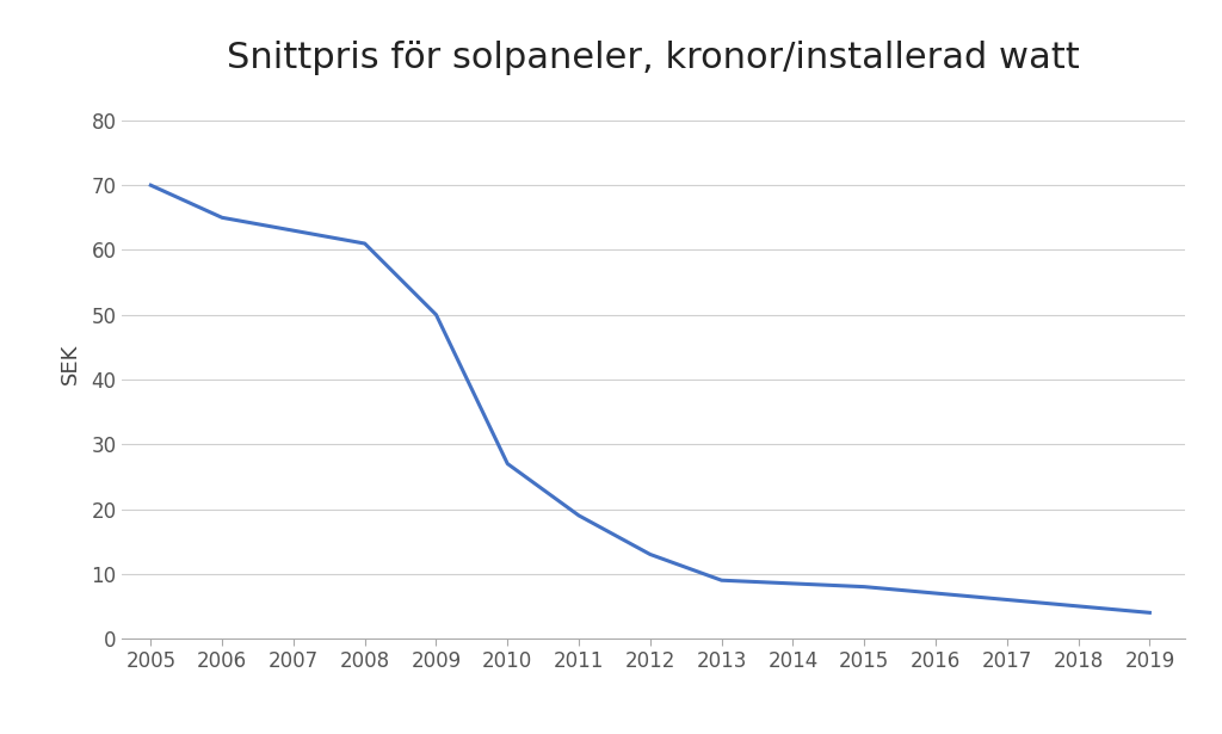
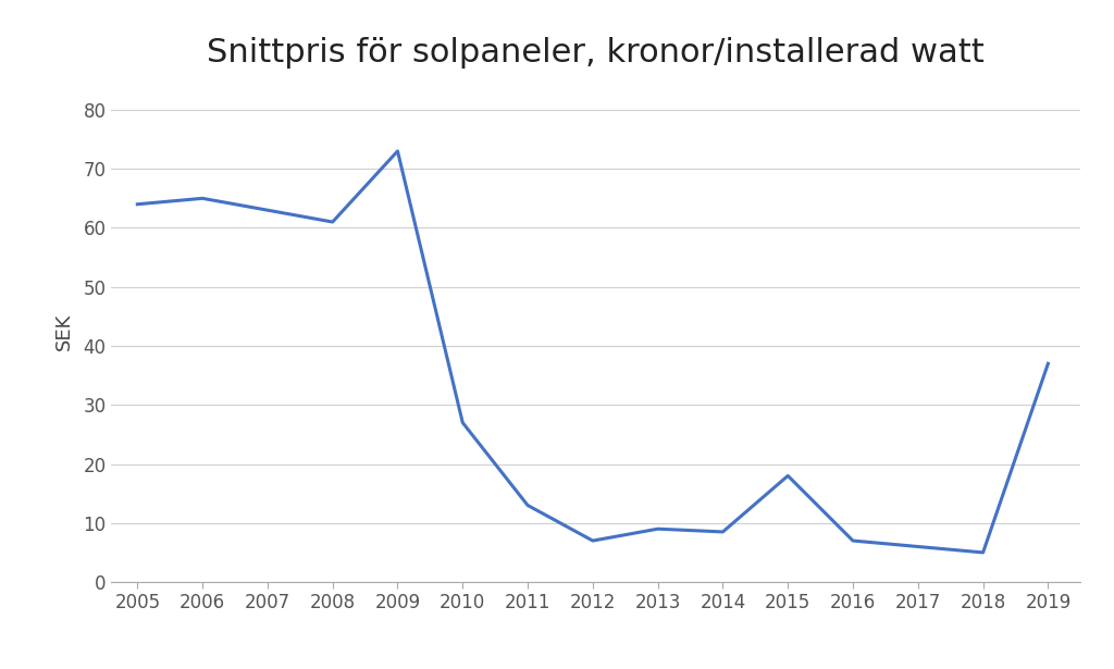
2005: 70.0 -> 64.0
2009: 50.0 -> 73.0
2011: 19.0 -> 13.0
2012: 13.0 -> 7.0
2015: 8.0 -> 18.0
2019: 4.0 -> 37.0
